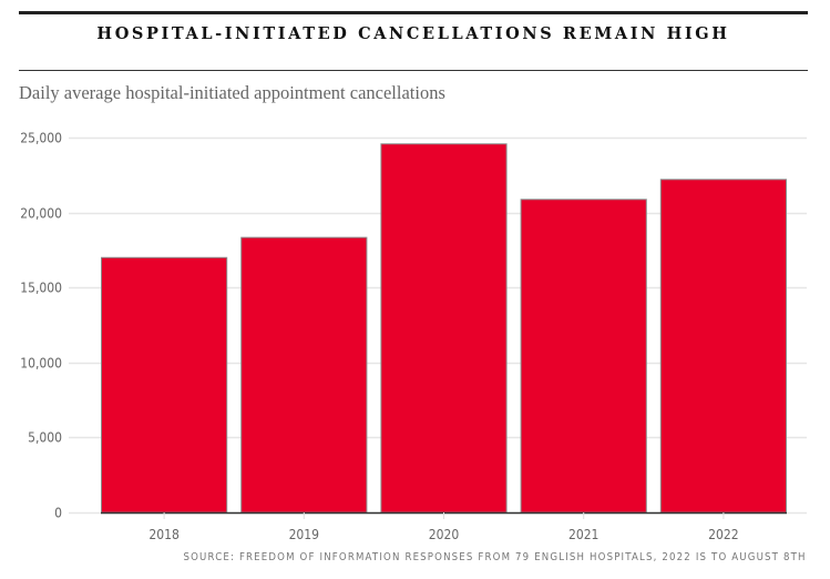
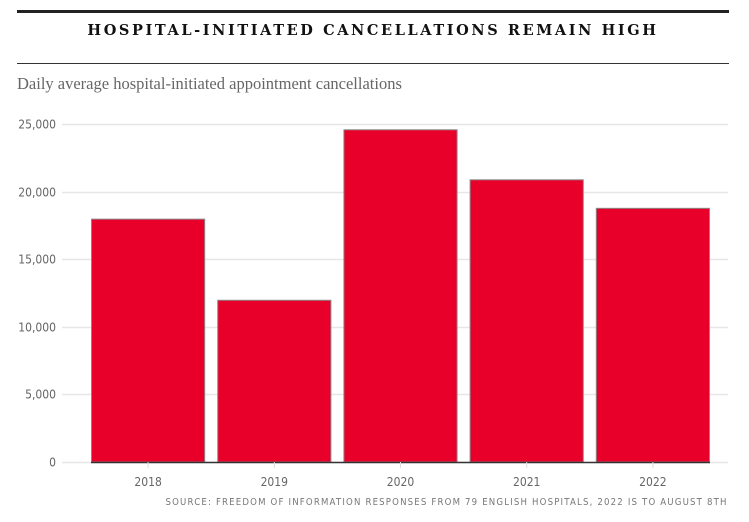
2018: 17000 -> 18000
2019: 18400 -> 12000
2022: 22200 -> 18800
